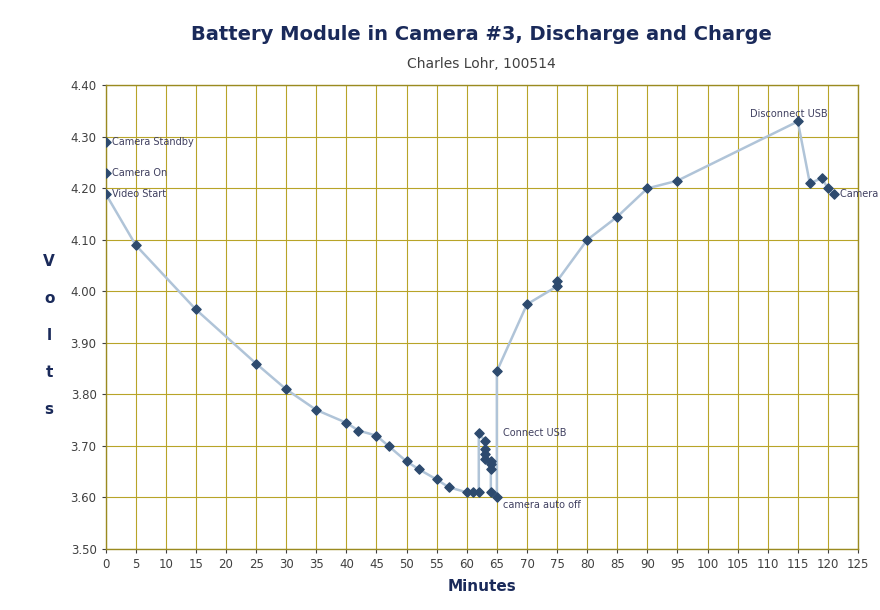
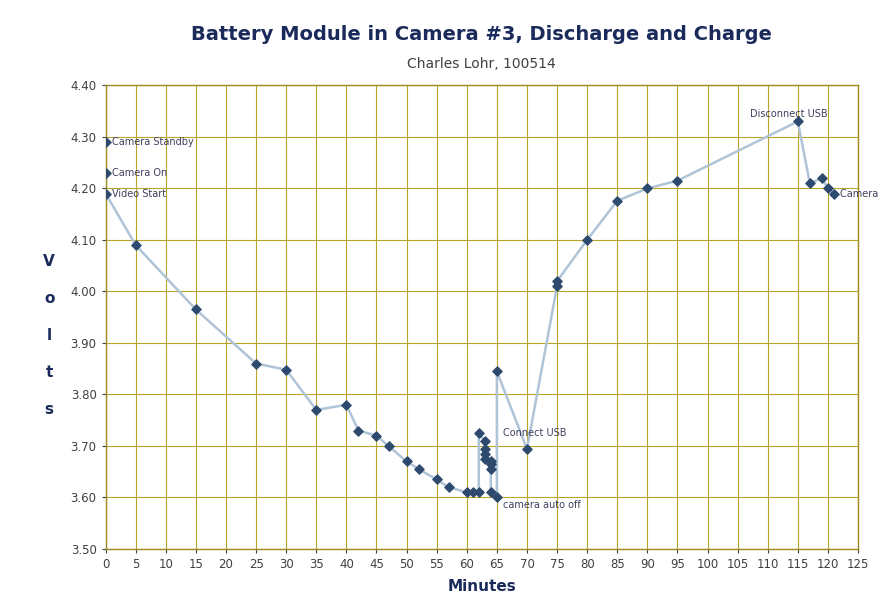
30: 3.810 -> 3.848
40: 3.745 -> 3.780
70: 3.975 -> 3.694
85: 4.145 -> 4.176
